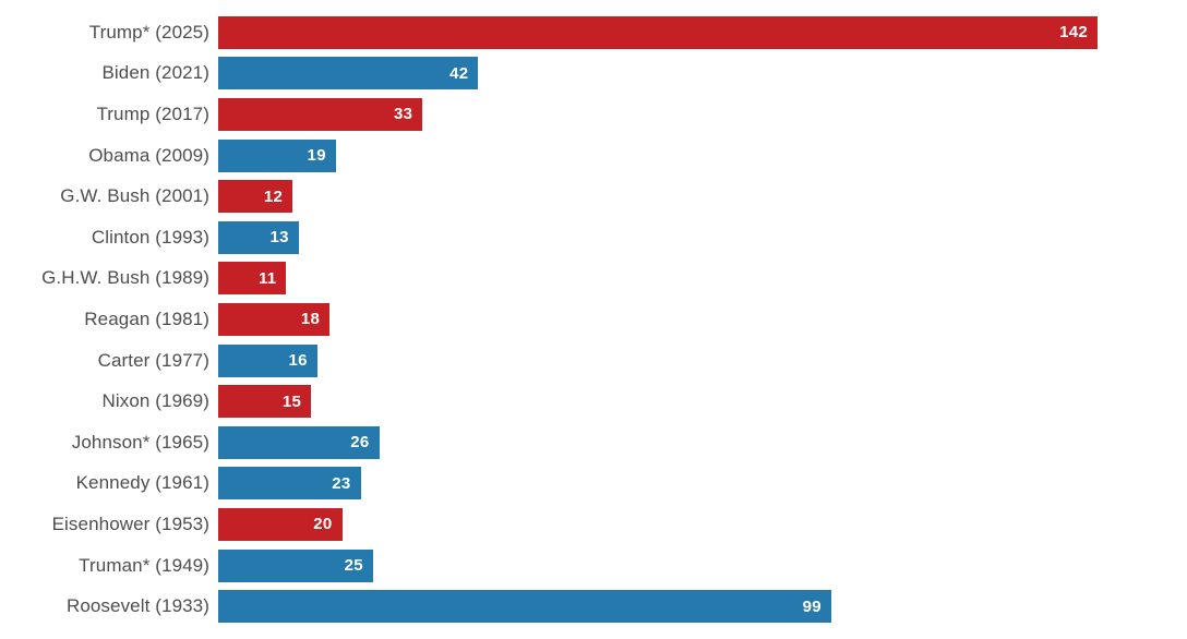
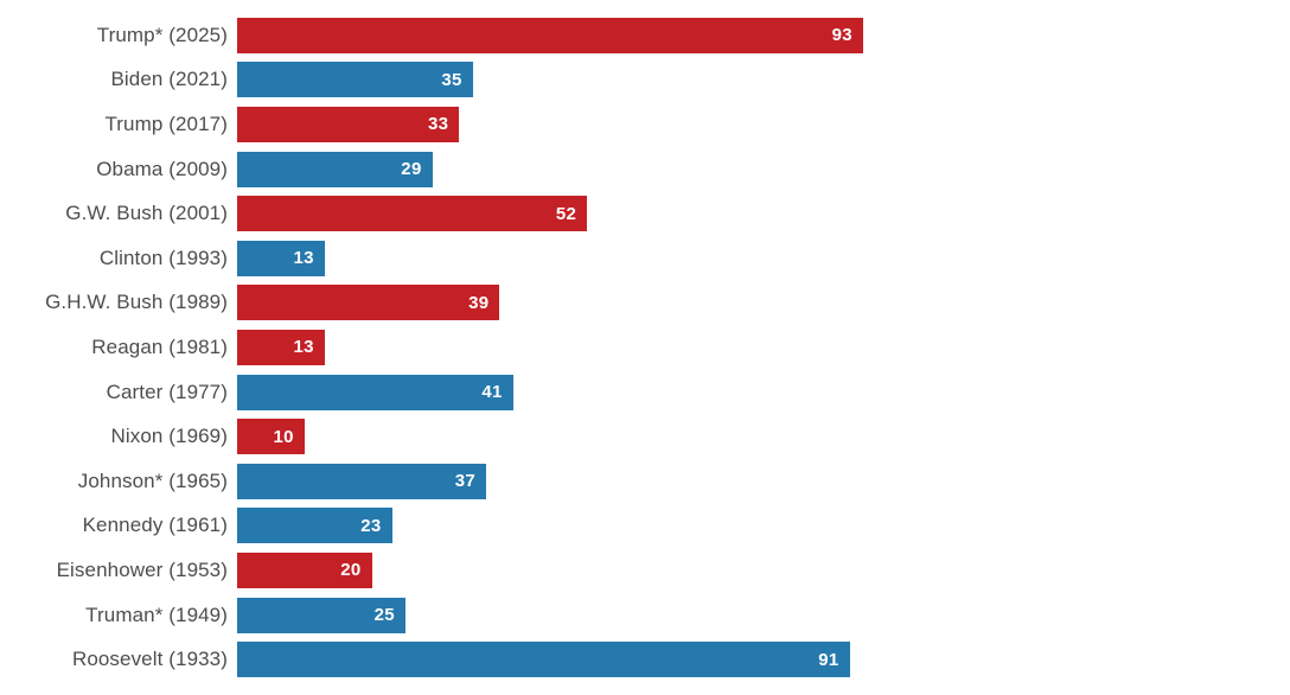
Trump* (2025): 142 -> 93
Biden (2021): 42 -> 35
Obama (2009): 19 -> 29
G.W. Bush (2001): 12 -> 52
G.H.W. Bush (1989): 11 -> 39
Reagan (1981): 18 -> 13
Carter (1977): 16 -> 41
Nixon (1969): 15 -> 10
Johnson* (1965): 26 -> 37
Roosevelt (1933): 99 -> 91
